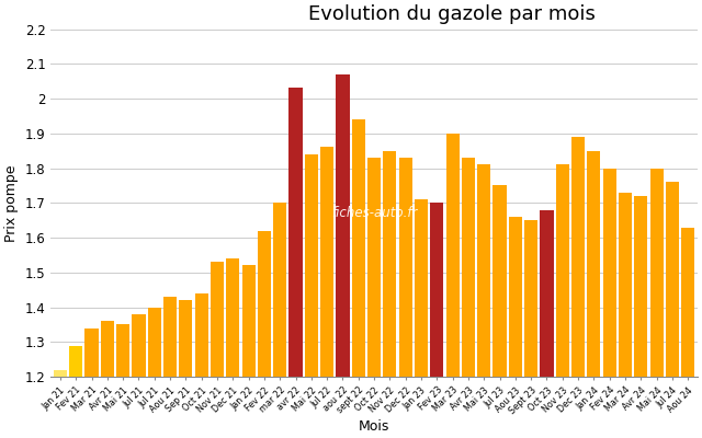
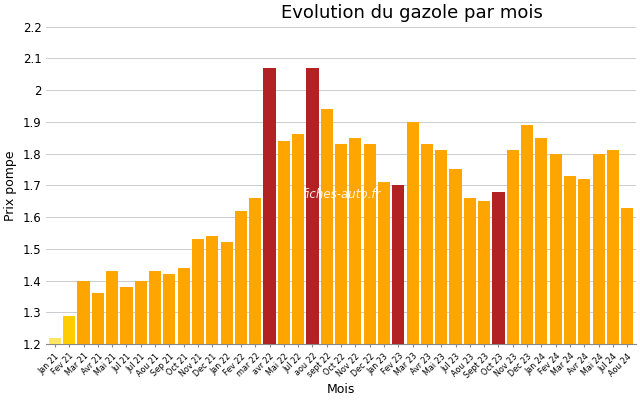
Mar 21: 1.34 -> 1.40
Mai 21: 1.35 -> 1.43
mar 22: 1.70 -> 1.66
avr 22: 2.03 -> 2.07
Jul 24: 1.76 -> 1.81
